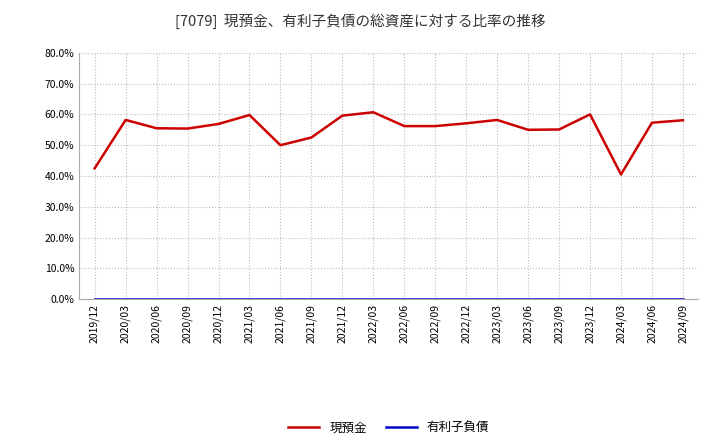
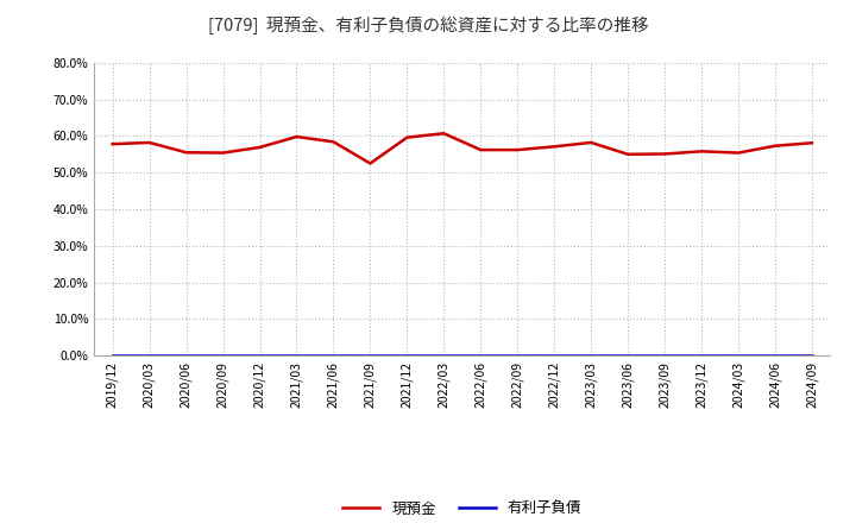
現預金/2019/12: 42.5% -> 57.8%
現預金/2021/06: 50.0% -> 58.4%
現預金/2023/12: 60.0% -> 55.8%
現預金/2024/03: 40.5% -> 55.4%
